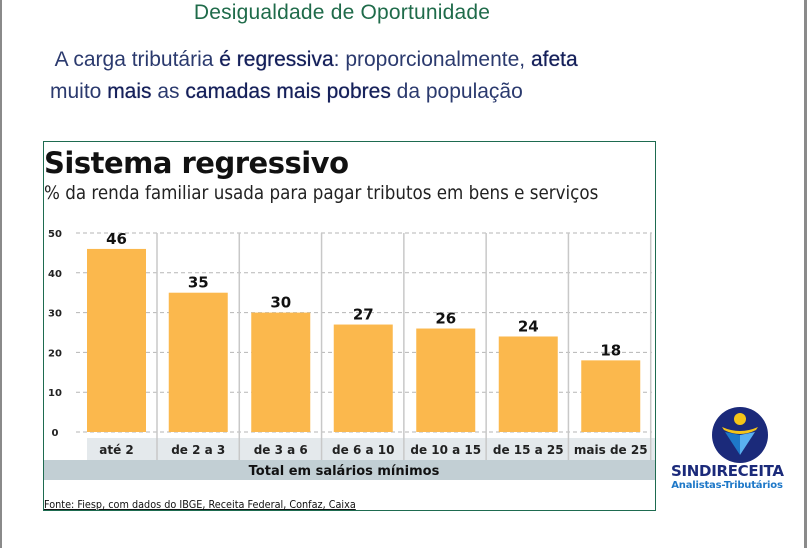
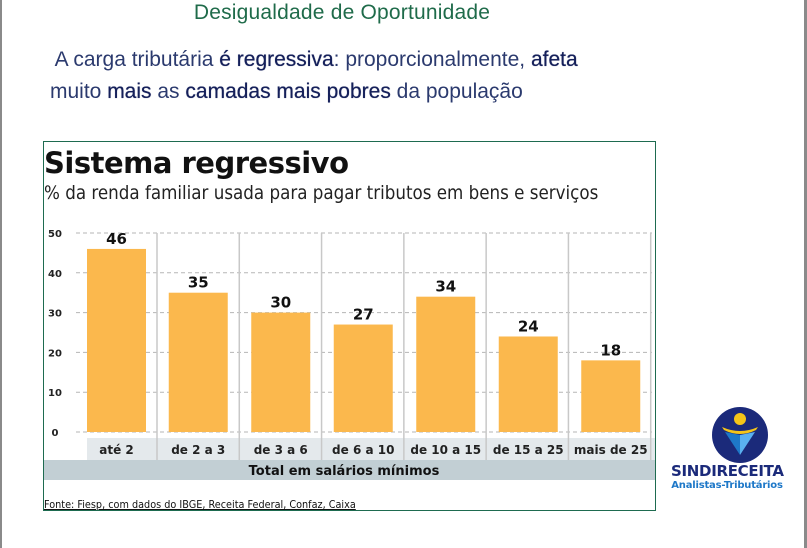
de 10 a 15: 26 -> 34
